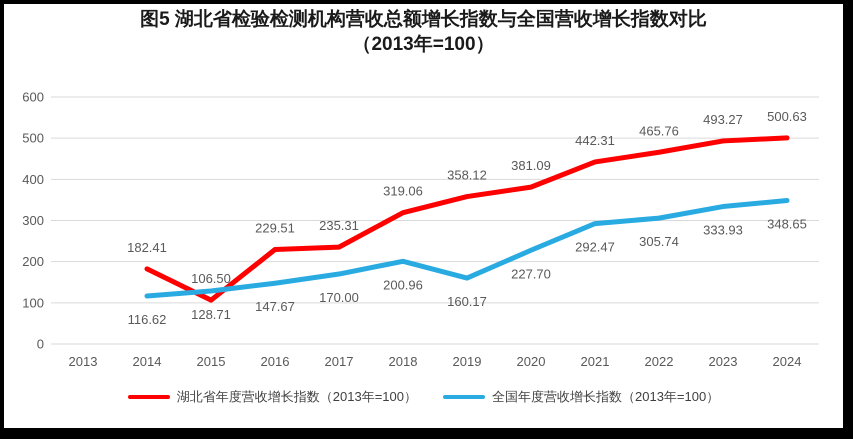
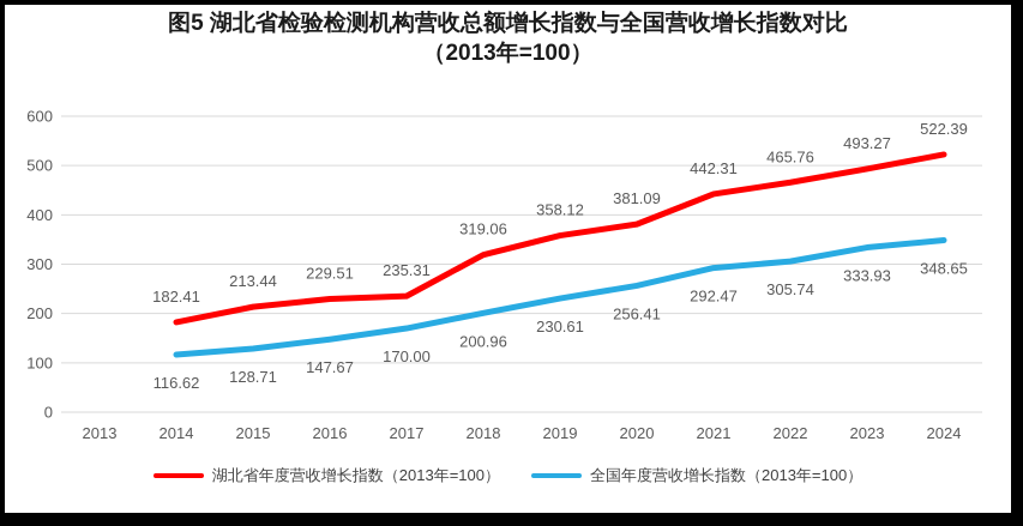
湖北省年度营收增长指数（2013年=100）/2015: 106.50 -> 213.44
全国年度营收增长指数（2013年=100）/2019: 160.17 -> 230.61
全国年度营收增长指数（2013年=100）/2020: 227.70 -> 256.41
湖北省年度营收增长指数（2013年=100）/2024: 500.63 -> 522.39
